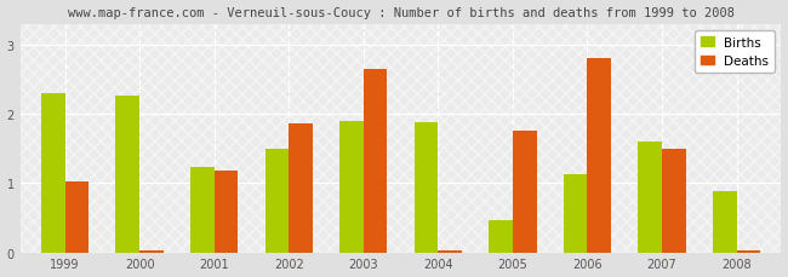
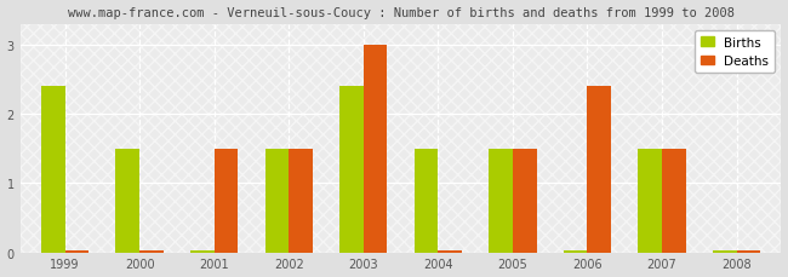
Births/1999: 2.30 -> 2.40
Deaths/1999: 1.02 -> 0.02
Births/2000: 2.26 -> 1.50
Births/2001: 1.24 -> 0.02
Deaths/2001: 1.18 -> 1.50
Deaths/2002: 1.86 -> 1.50
Births/2003: 1.90 -> 2.40
Deaths/2003: 2.64 -> 3.00
Births/2004: 1.88 -> 1.50
Births/2005: 0.46 -> 1.50
Deaths/2005: 1.76 -> 1.50
Births/2006: 1.12 -> 0.02
Deaths/2006: 2.80 -> 2.40
Births/2007: 1.60 -> 1.50
Births/2008: 0.88 -> 0.02
